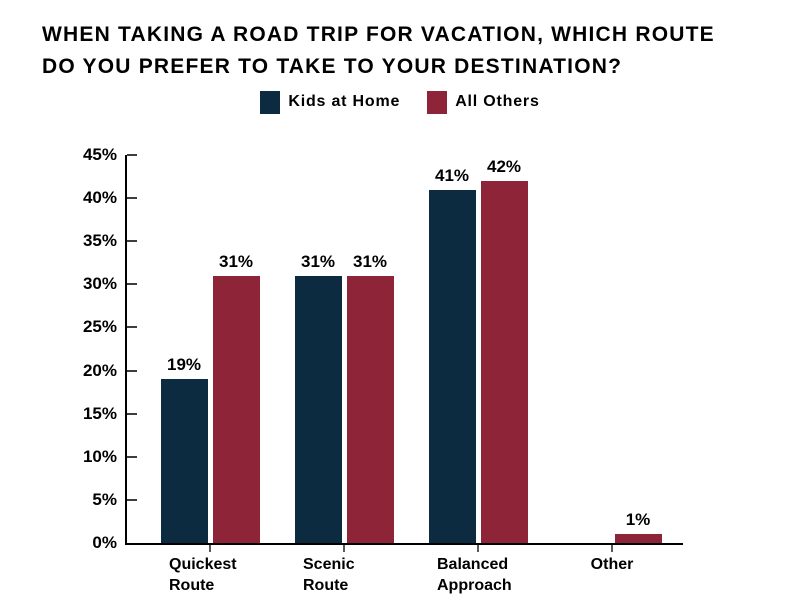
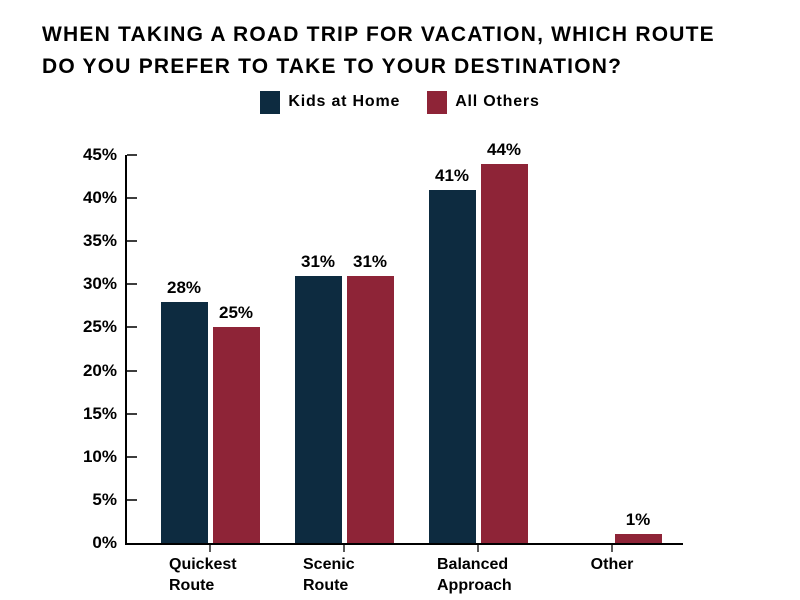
Kids at Home/Quickest Route: 19% -> 28%
All Others/Quickest Route: 31% -> 25%
All Others/Balanced Approach: 42% -> 44%
